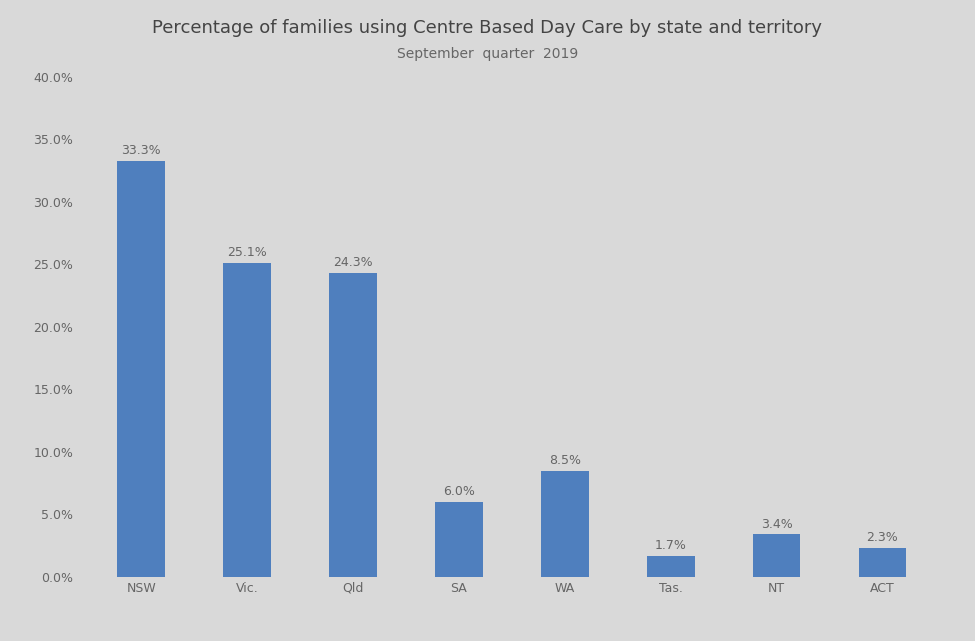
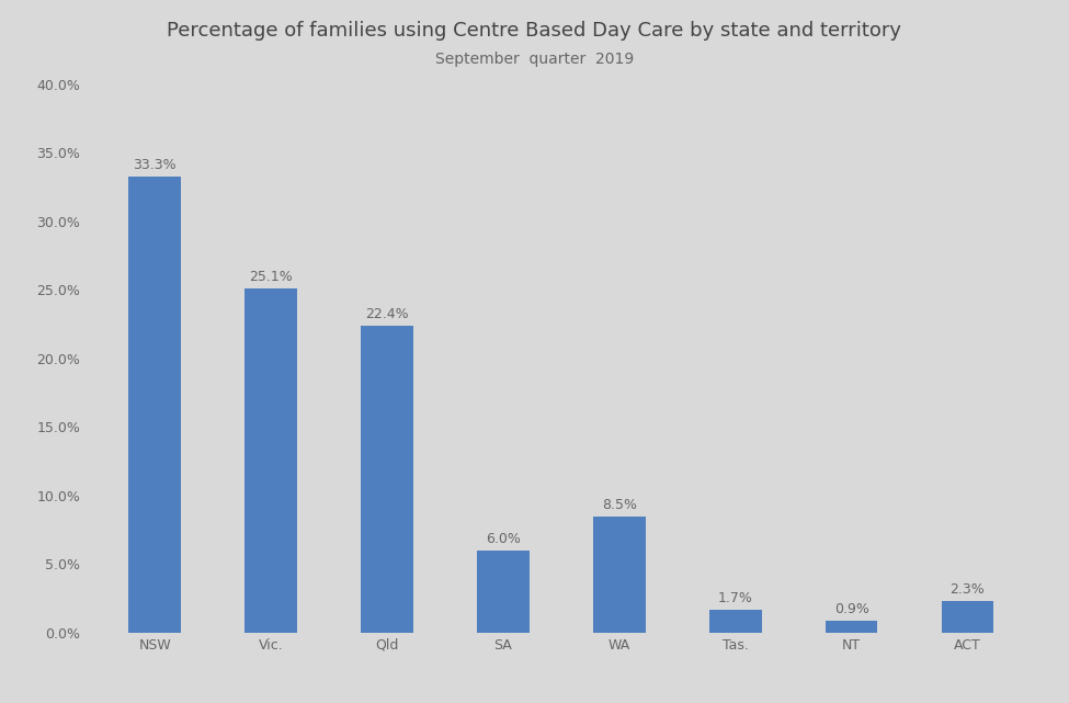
Qld: 24.3% -> 22.4%
NT: 3.4% -> 0.9%
